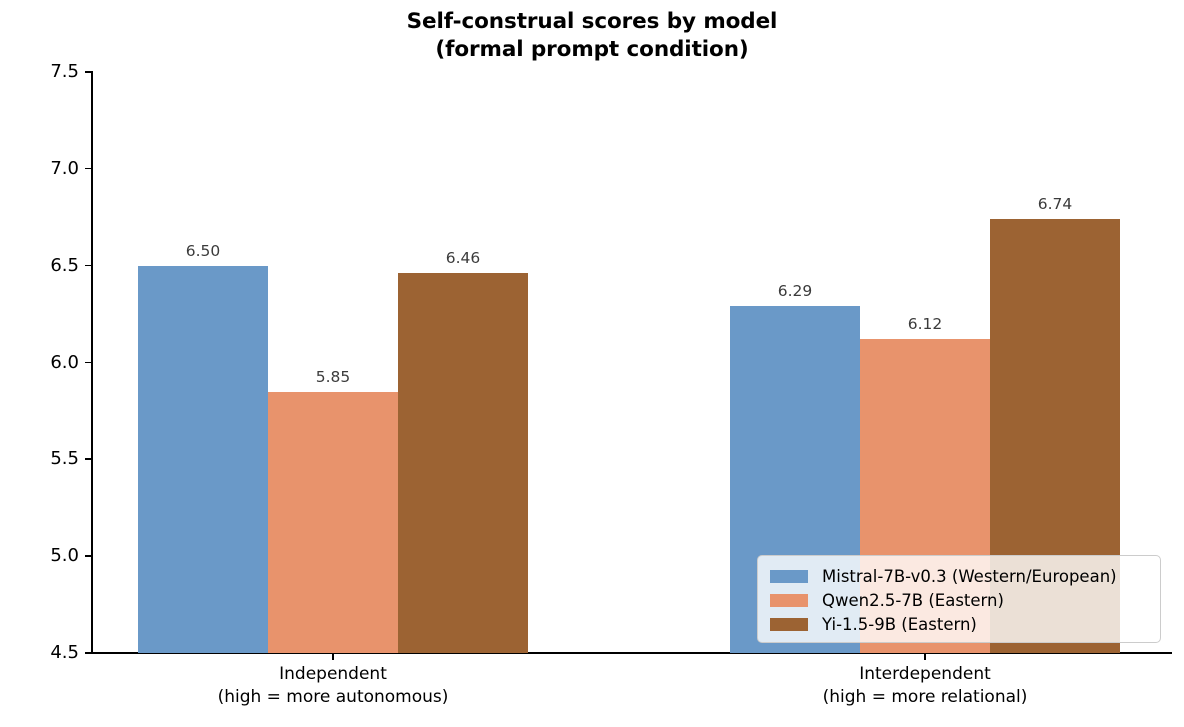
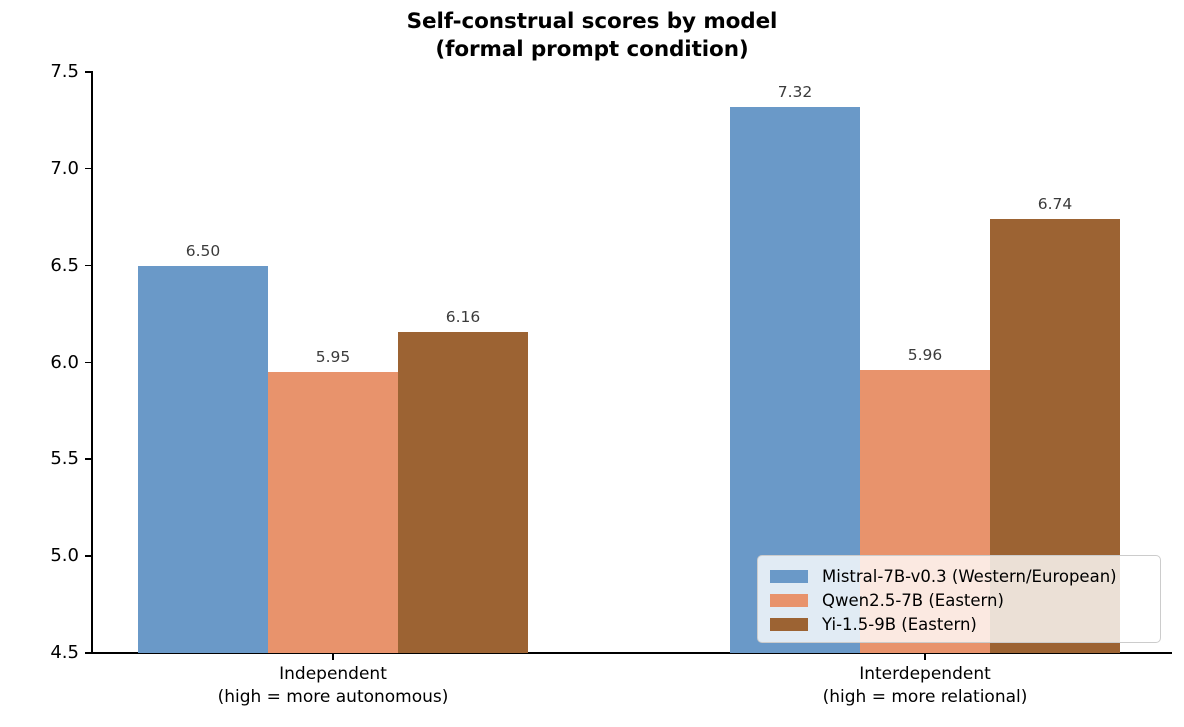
Qwen2.5-7B (Eastern)/Independent (high = more autonomous): 5.85 -> 5.95
Yi-1.5-9B (Eastern)/Independent (high = more autonomous): 6.46 -> 6.16
Mistral-7B-v0.3 (Western/European)/Interdependent (high = more relational): 6.29 -> 7.32
Qwen2.5-7B (Eastern)/Interdependent (high = more relational): 6.12 -> 5.96
